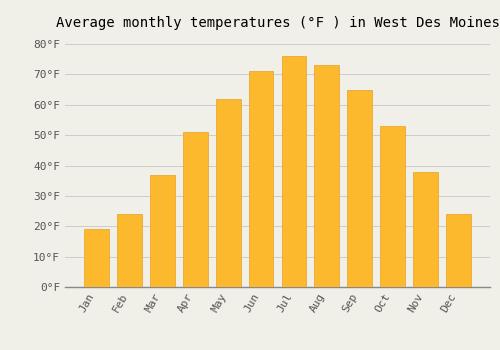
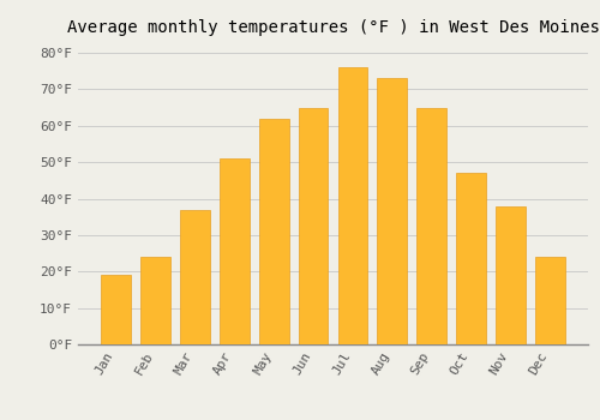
Jun: 71°F -> 65°F
Oct: 53°F -> 47°F
